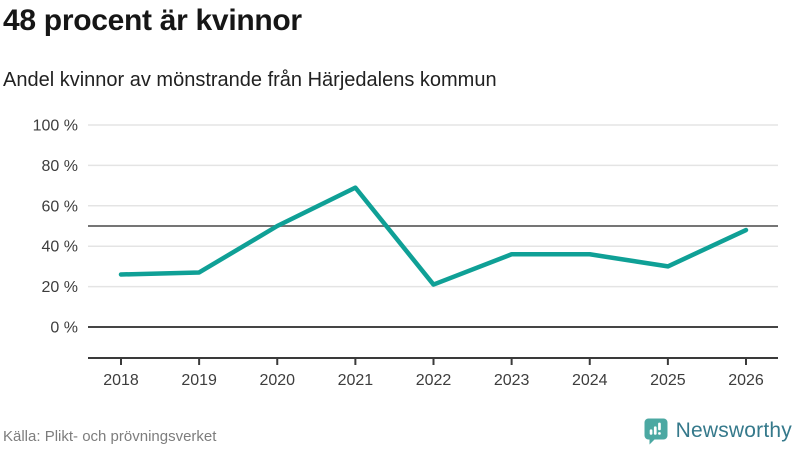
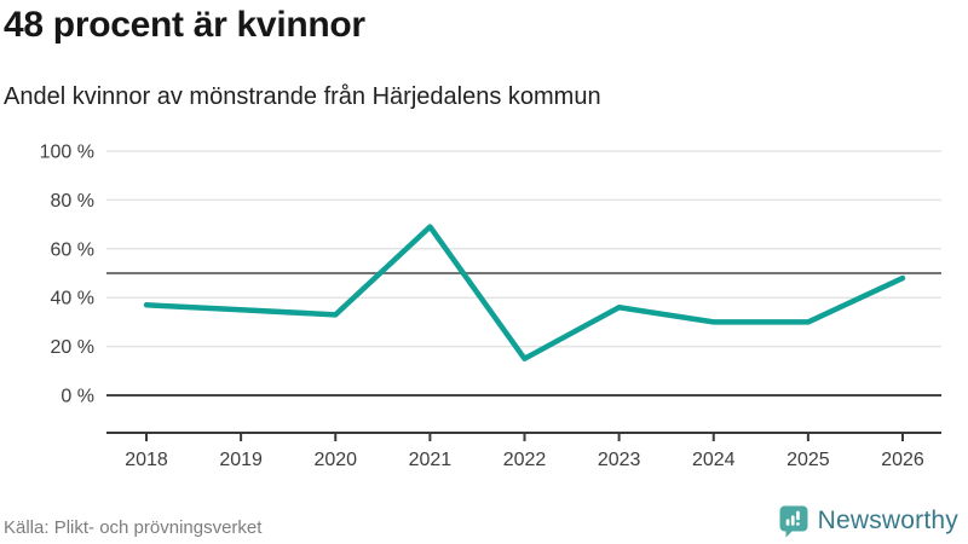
2018: 26% -> 37%
2019: 27% -> 35%
2020: 50% -> 33%
2022: 21% -> 15%
2024: 36% -> 30%
